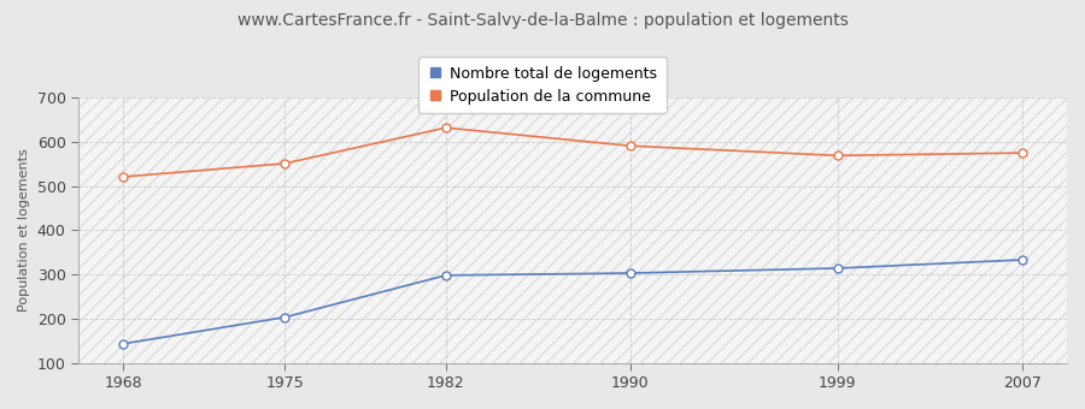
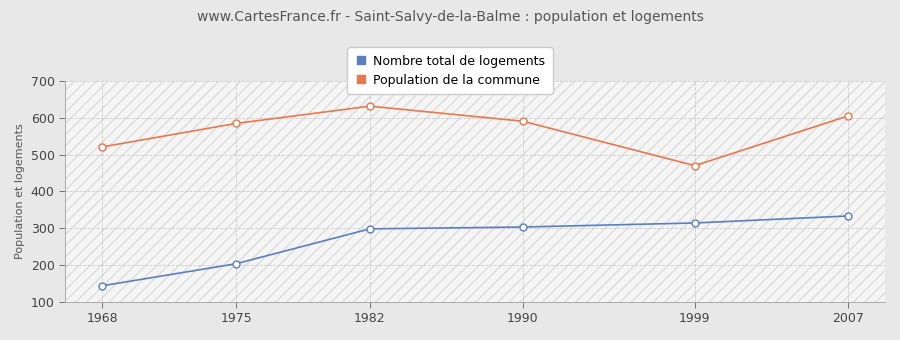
Population de la commune/1975: 551 -> 585
Population de la commune/1999: 569 -> 470
Population de la commune/2007: 575 -> 605
